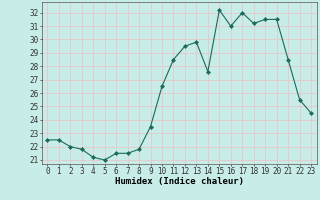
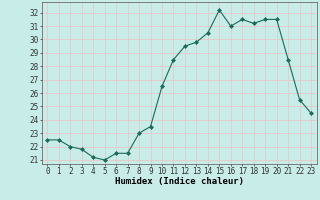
8: 21.8 -> 23.0
14: 27.6 -> 30.5
17: 32.0 -> 31.5
